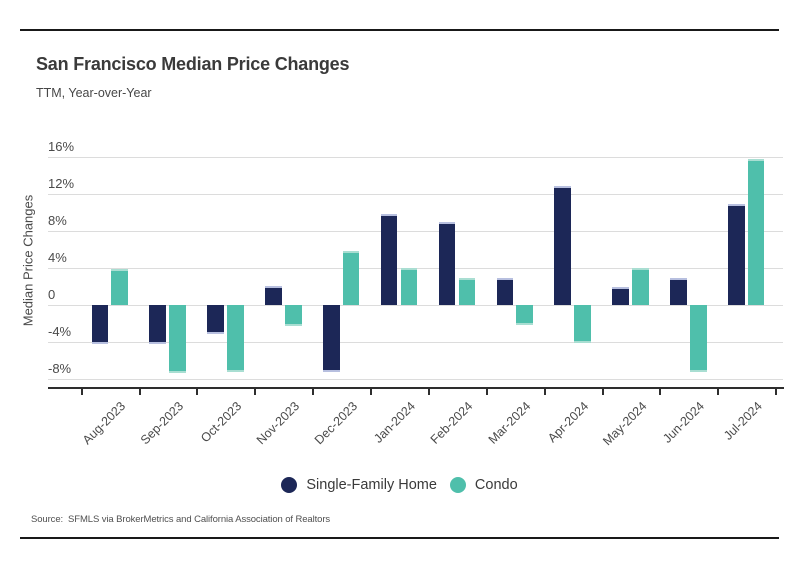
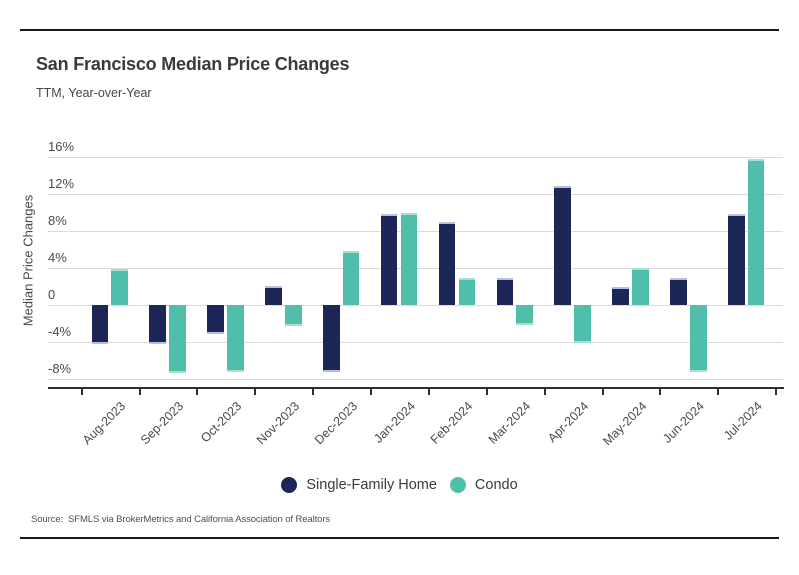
Condo/Jan-2024: 4% -> 10%
Single-Family Home/Jul-2024: 11% -> 10%
